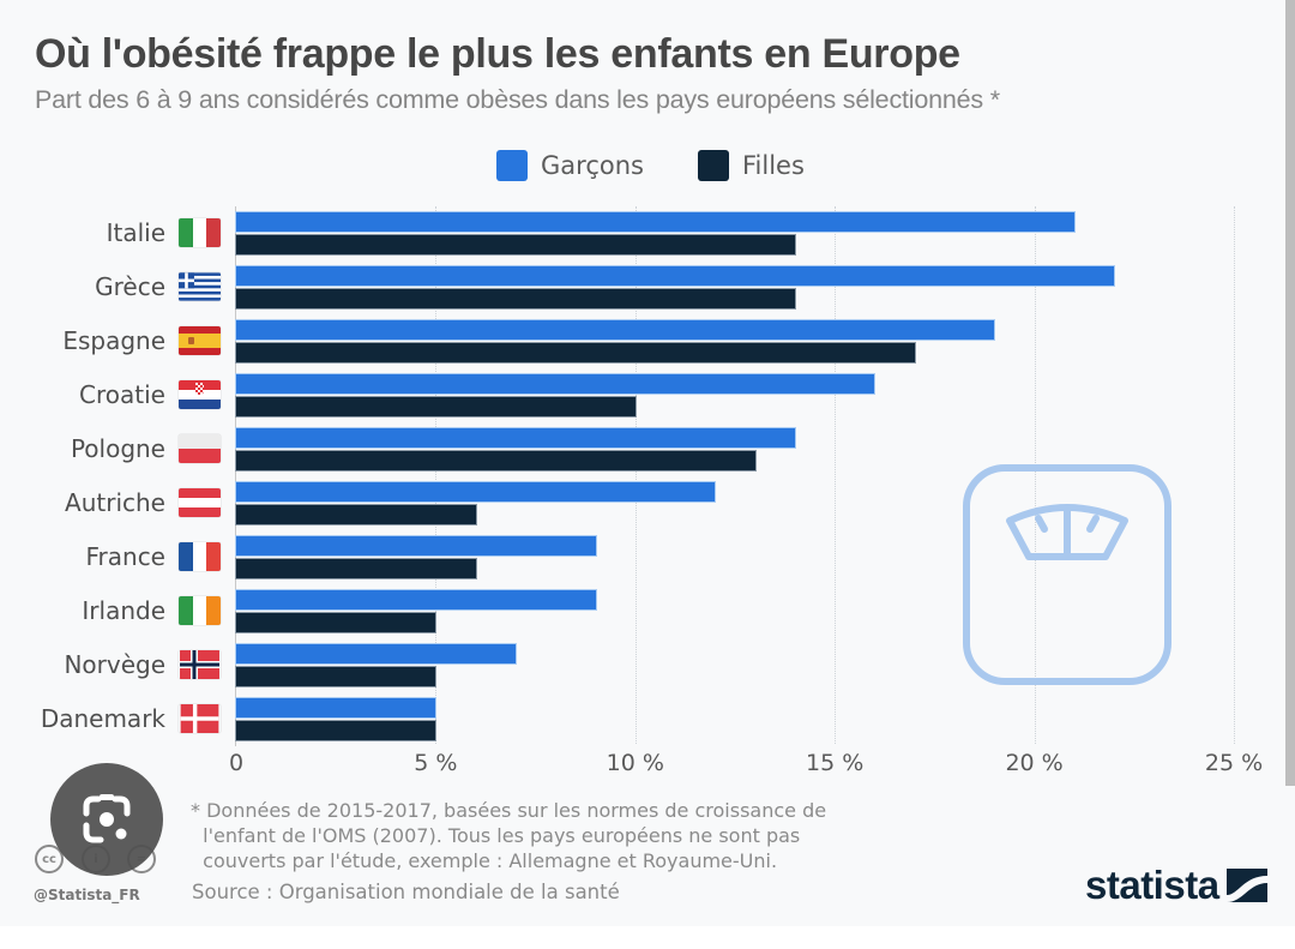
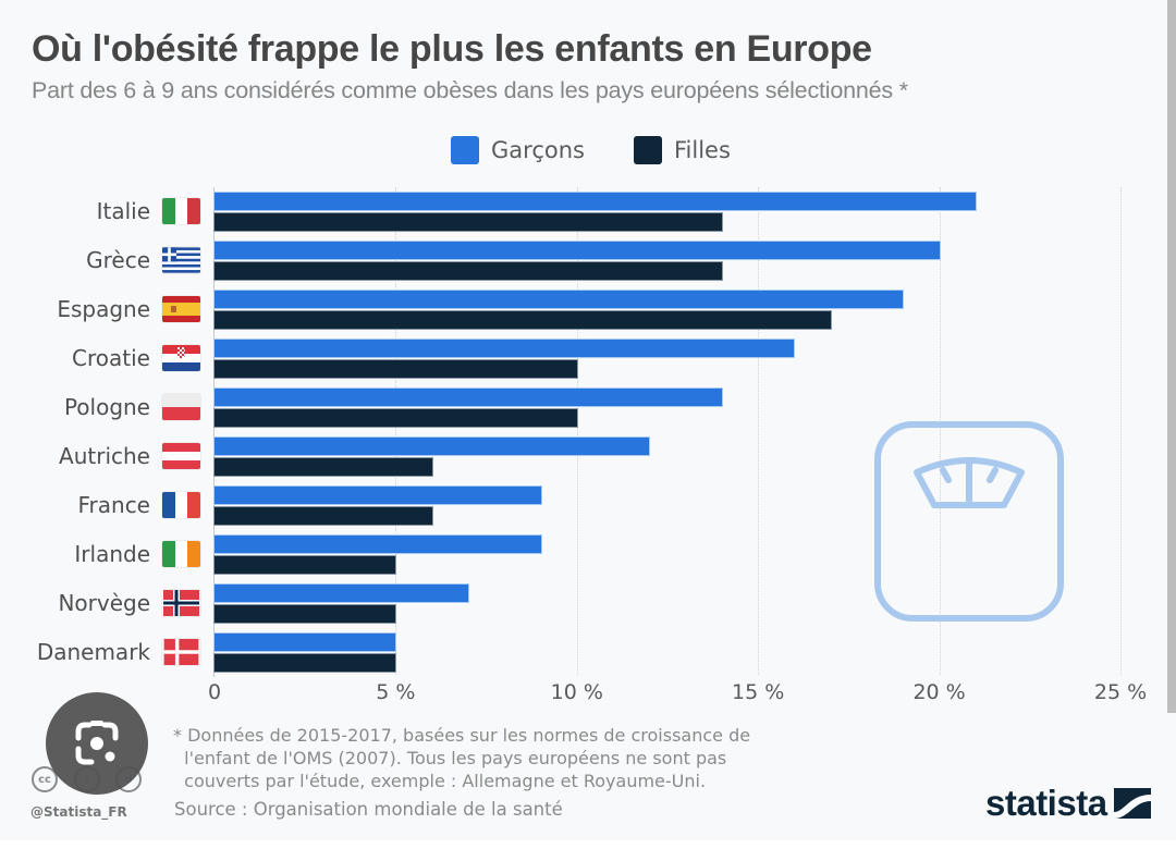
Garçons/Grèce: 22% -> 20%
Filles/Pologne: 13% -> 10%
